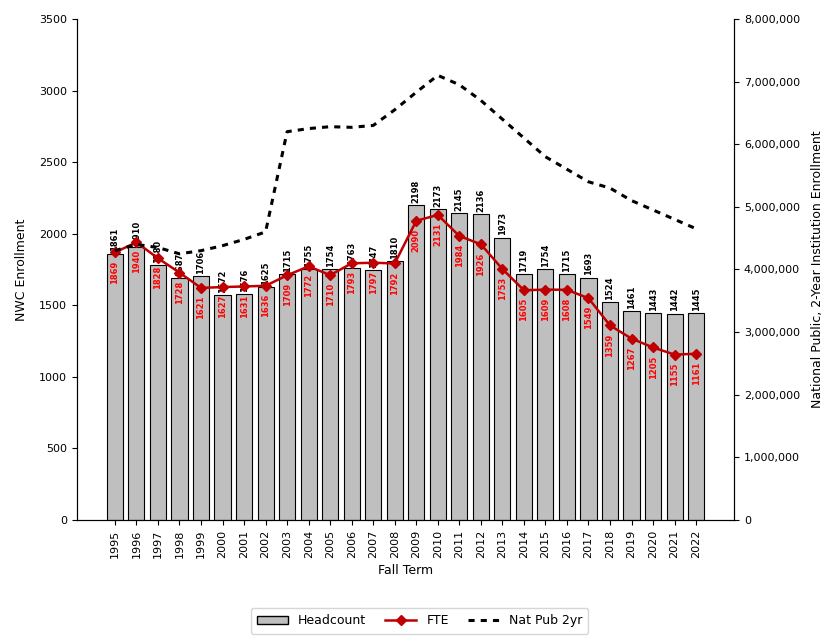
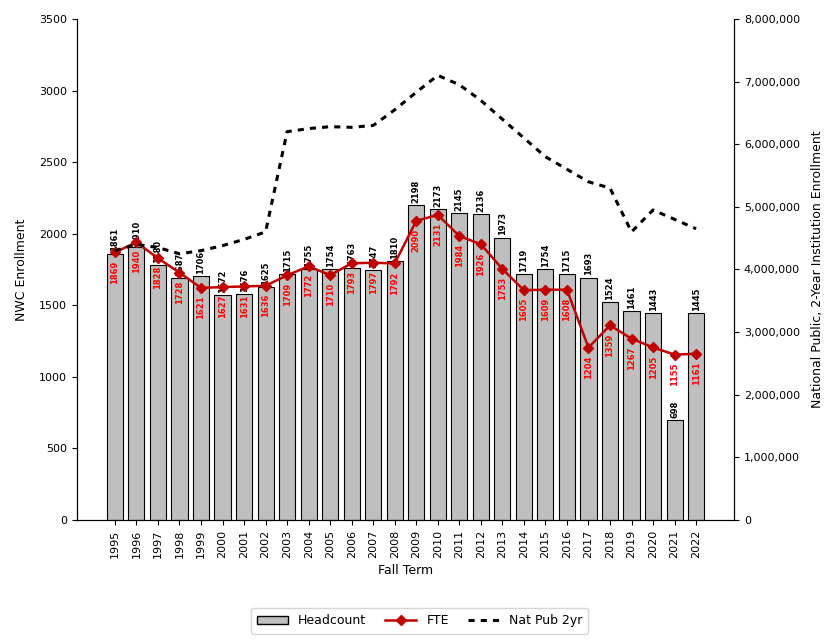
FTE/2017: 1549 -> 1204
Nat Pub 2yr/2019: 5,100,000 -> 4,600,000
Headcount/2021: 1442 -> 698
